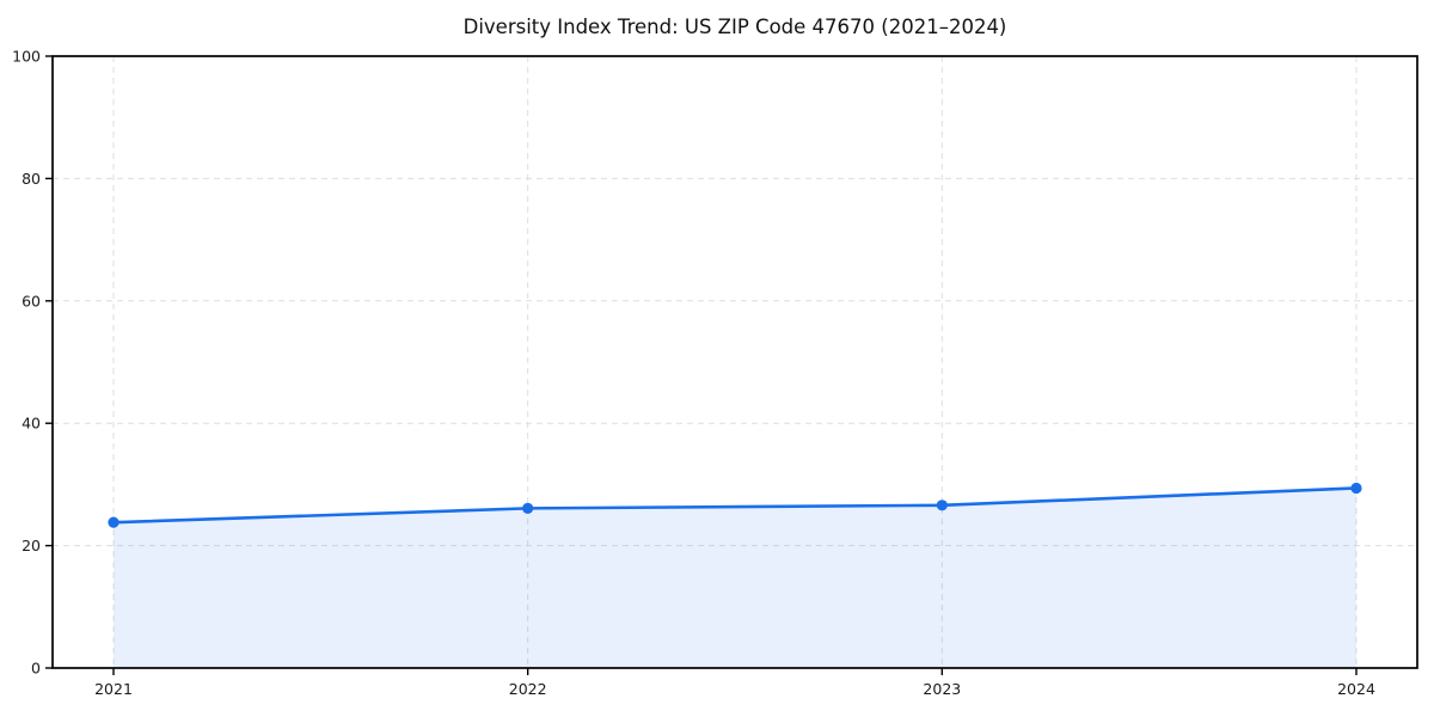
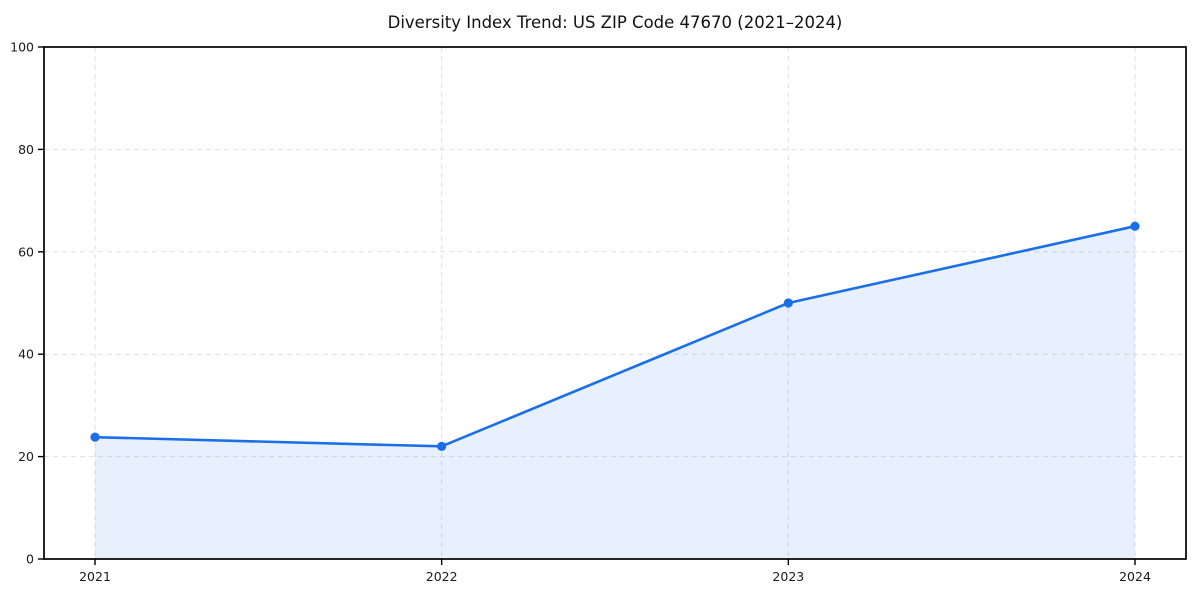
2022: 26 -> 22
2023: 27 -> 50
2024: 29 -> 65
